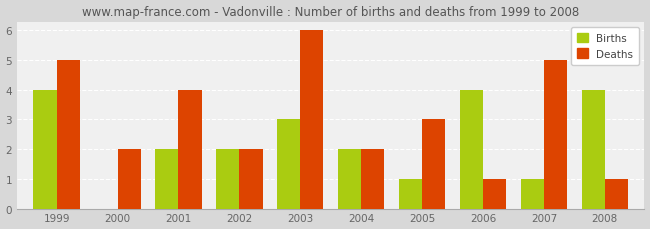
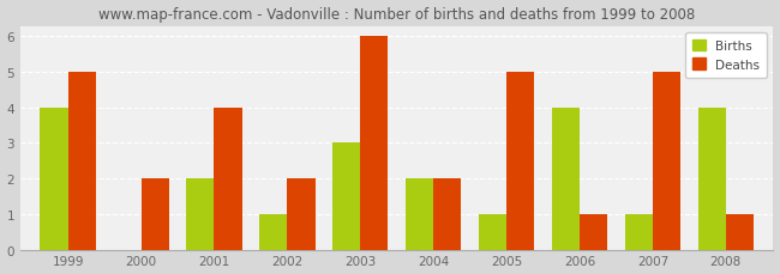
Births/2002: 2 -> 1
Deaths/2005: 3 -> 5
